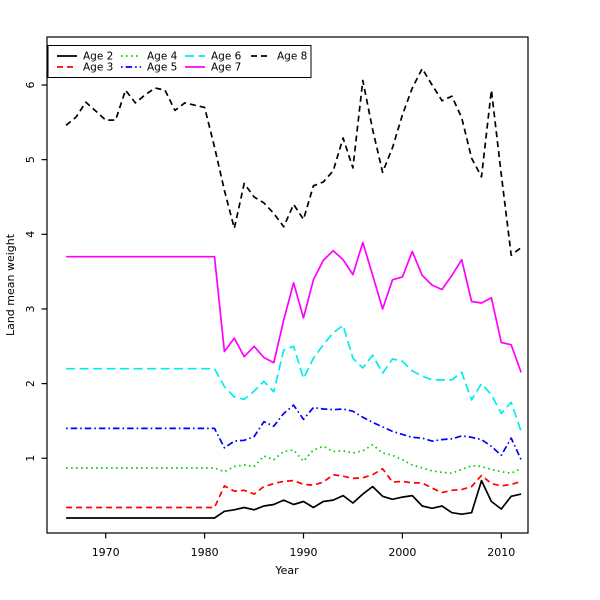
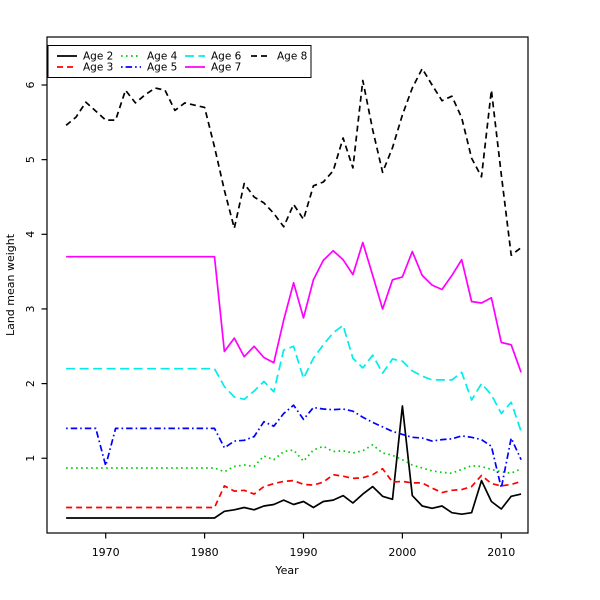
Age 5/1970: 1.4 -> 0.9
Age 2/2000: 0.5 -> 1.7
Age 5/2010: 1.0 -> 0.6
